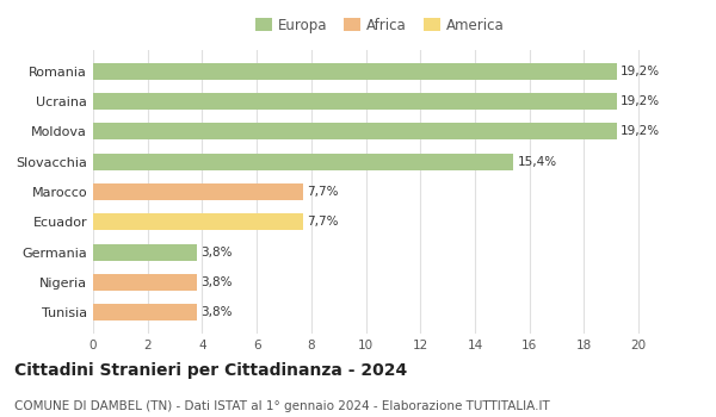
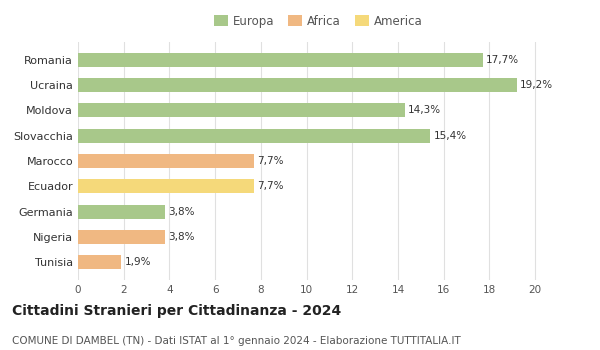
Romania: 19,2% -> 17,7%
Moldova: 19,2% -> 14,3%
Tunisia: 3,8% -> 1,9%
